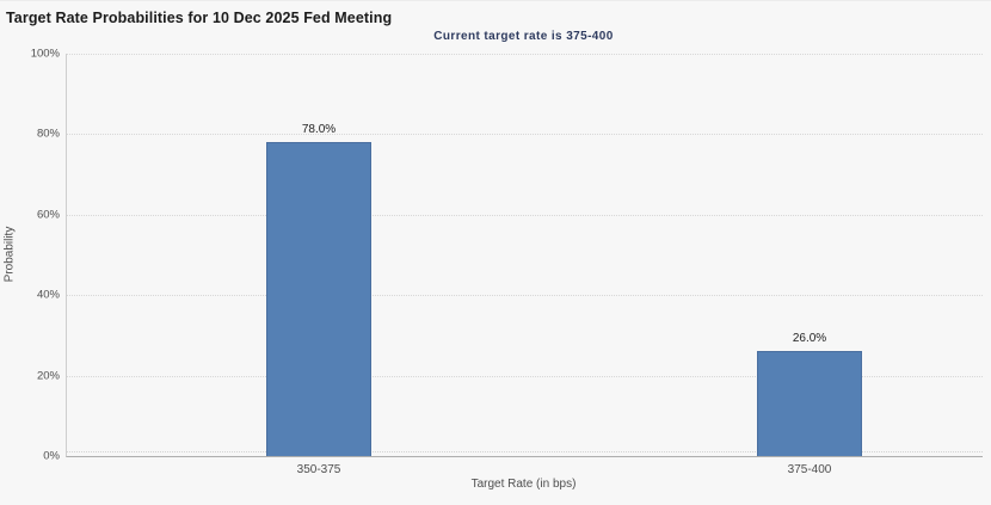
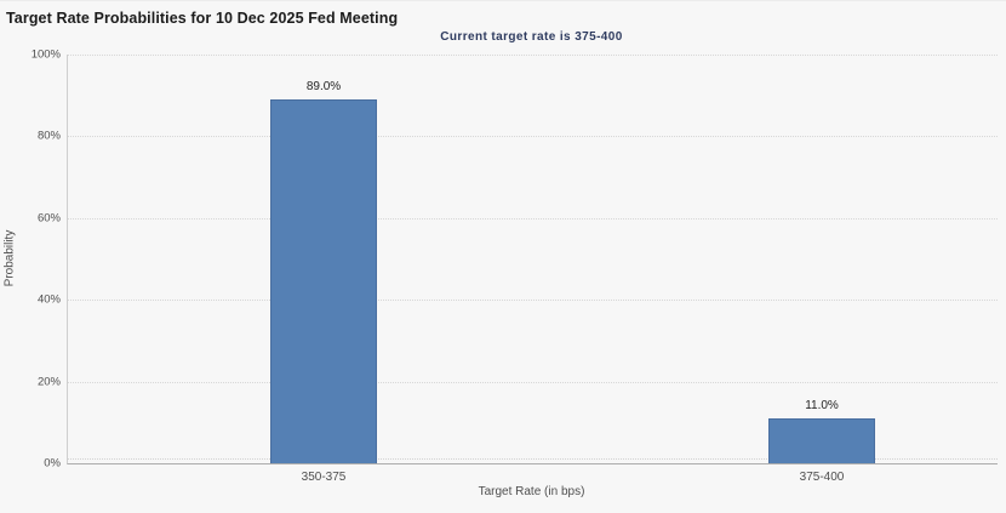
350-375: 78.0% -> 89.0%
375-400: 26.0% -> 11.0%
